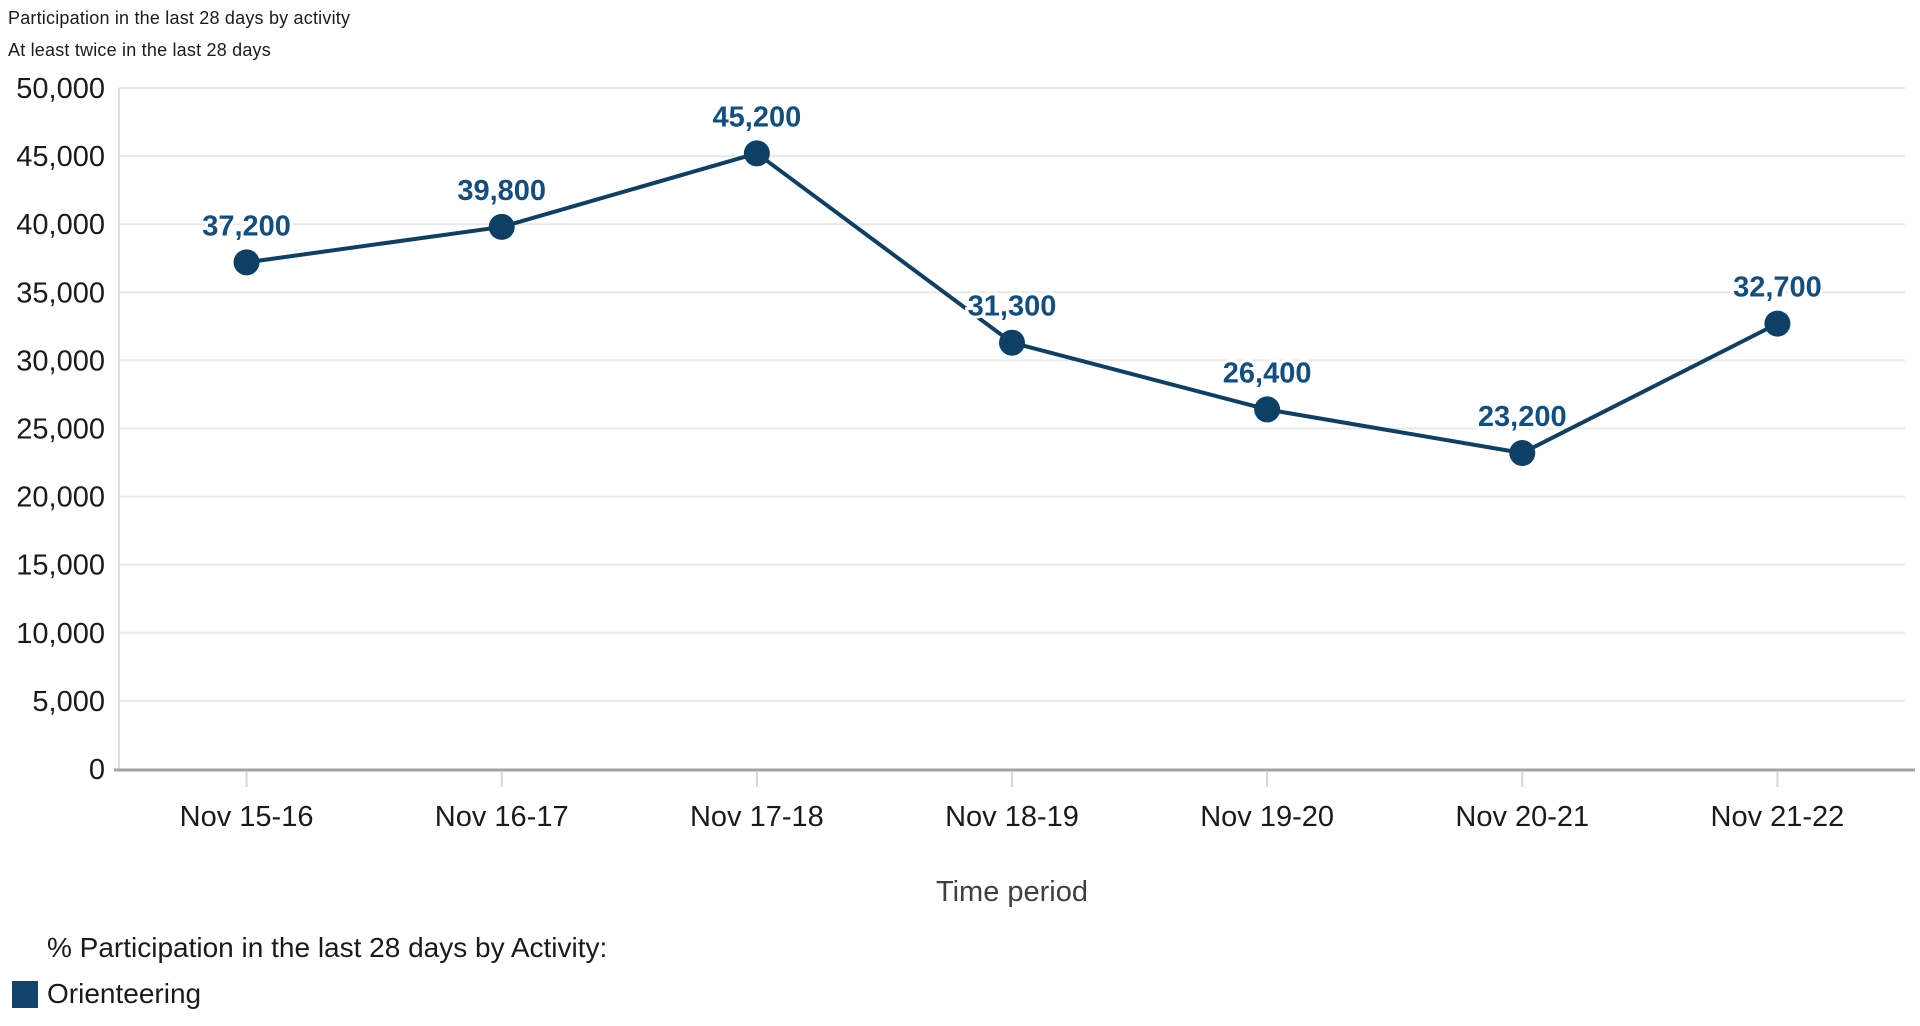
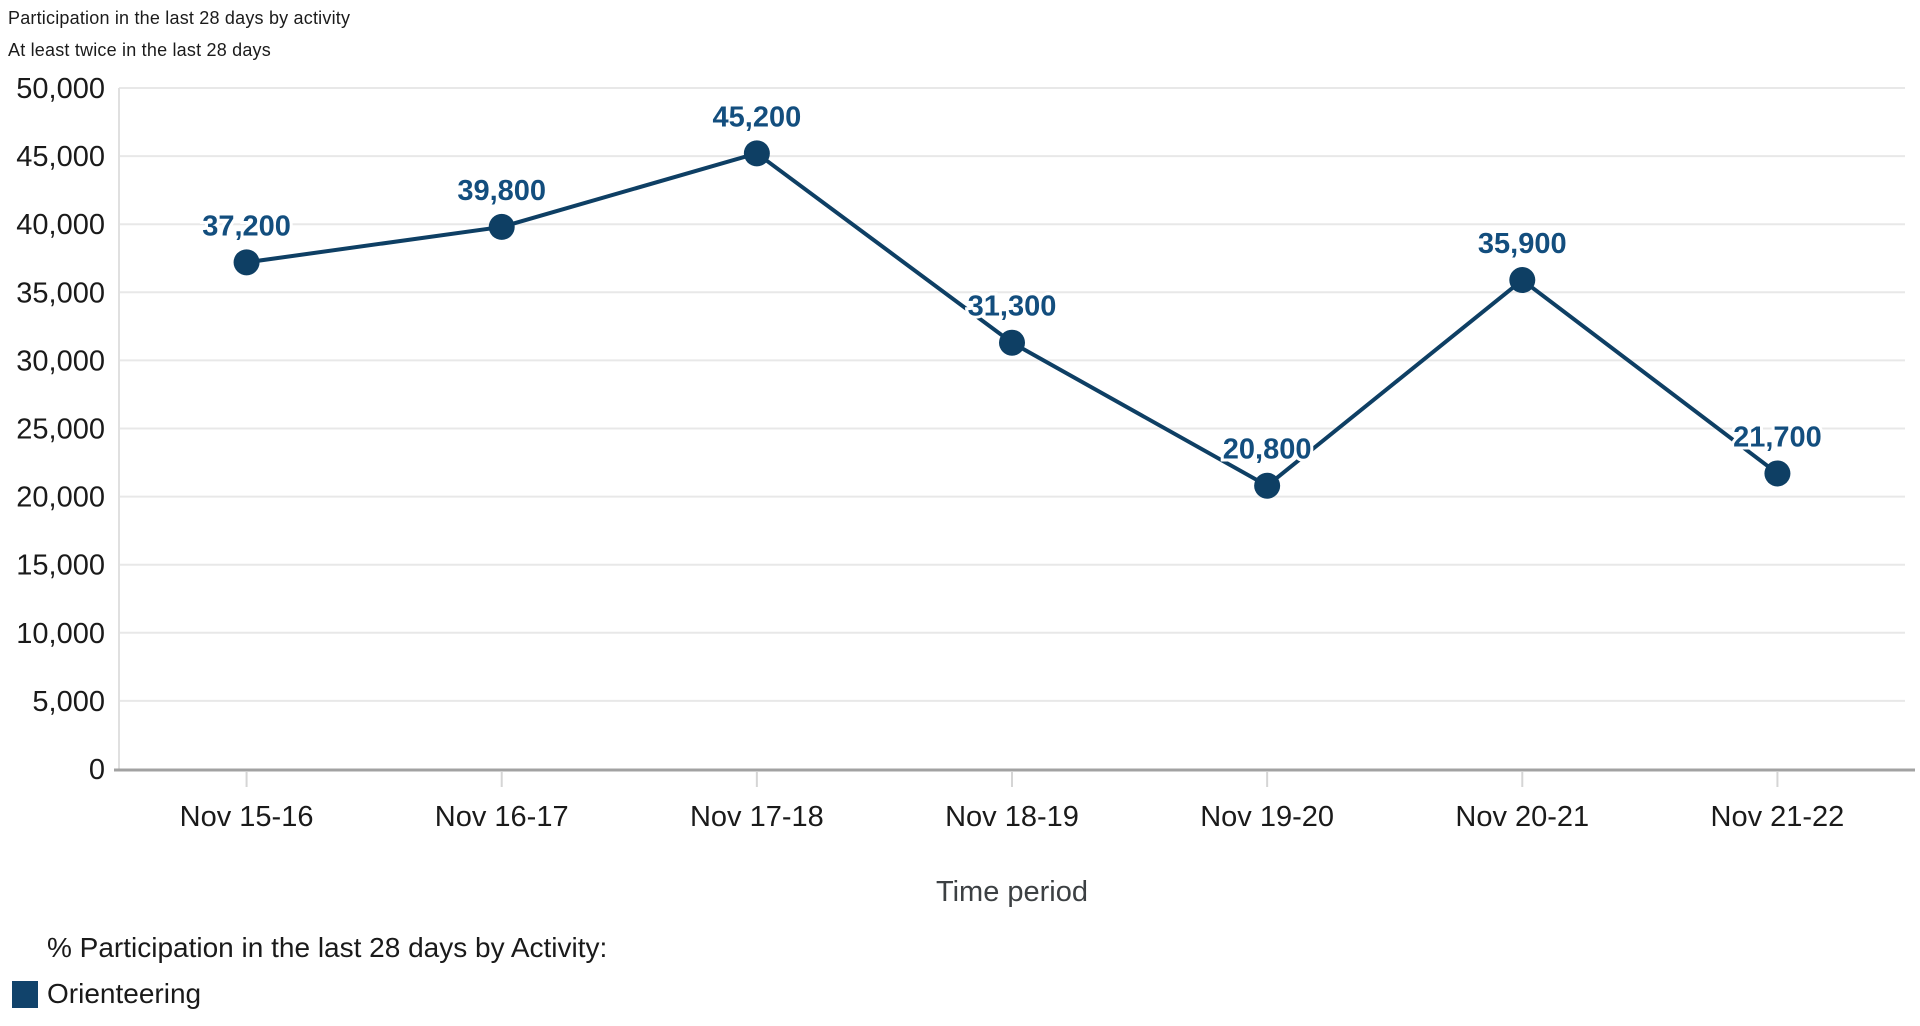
Nov 19-20: 26,400 -> 20,800
Nov 20-21: 23,200 -> 35,900
Nov 21-22: 32,700 -> 21,700
